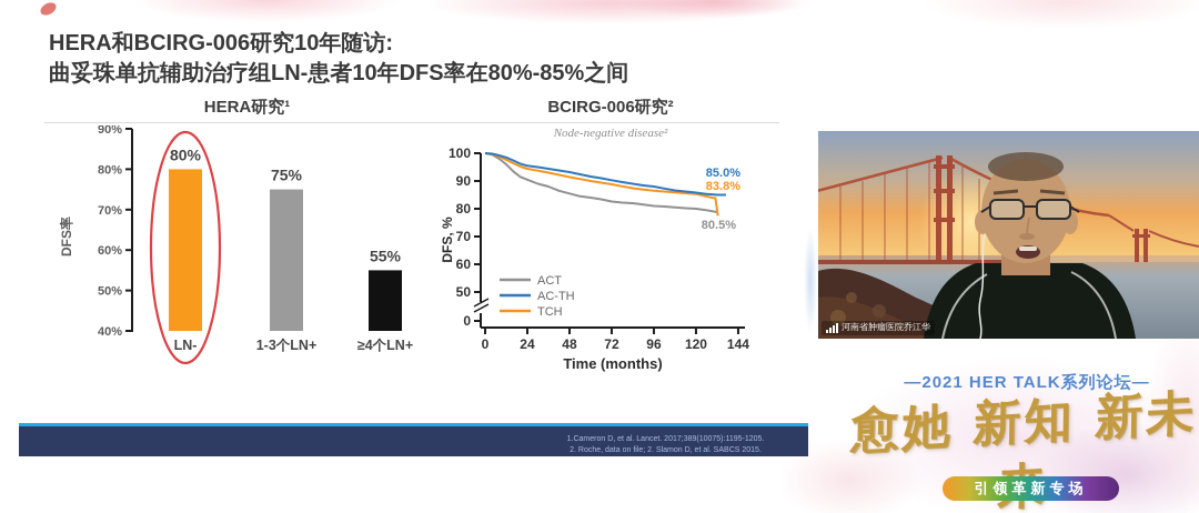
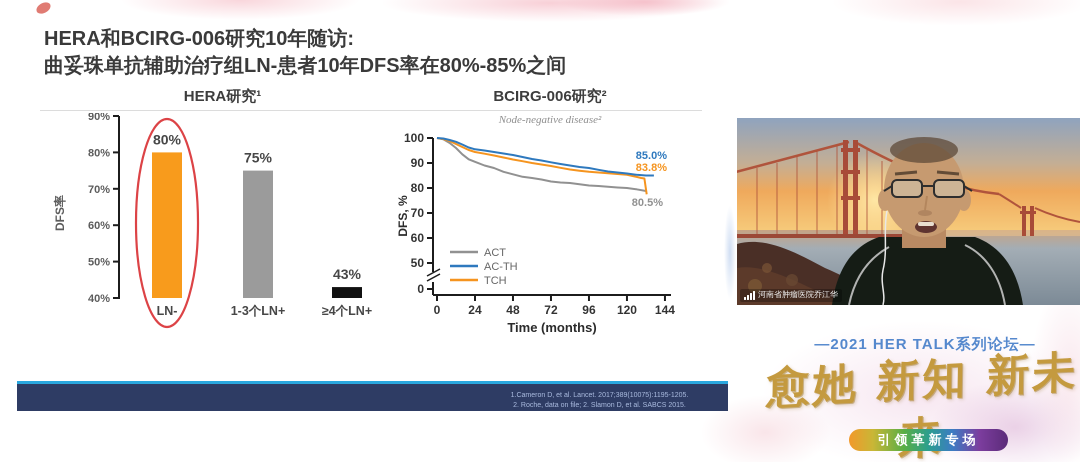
HERA研究¹/≥4个LN+: 55% -> 43%
